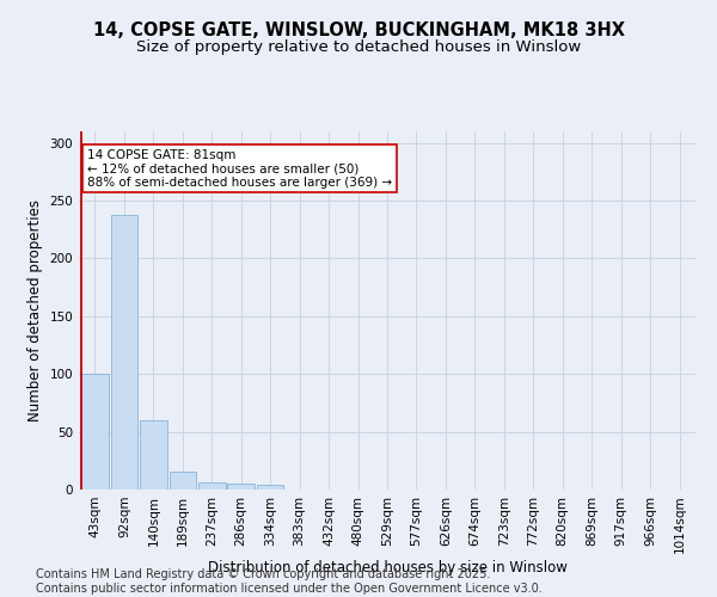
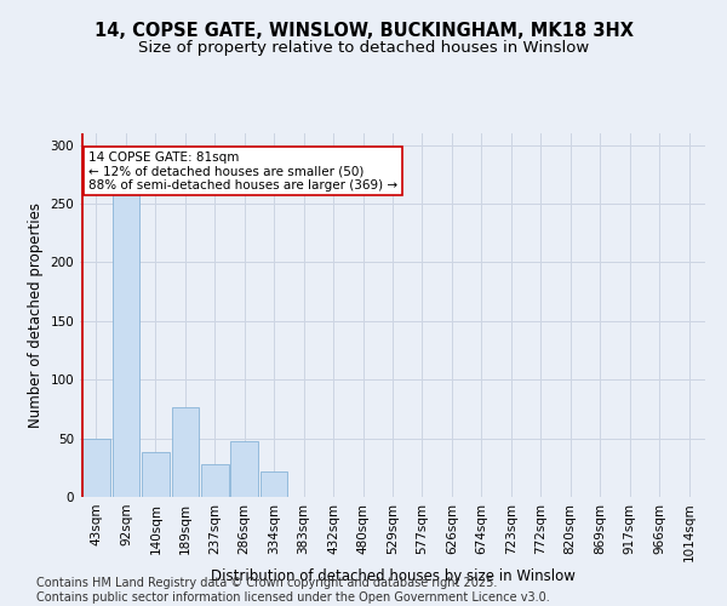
43sqm: 100 -> 50
92sqm: 238 -> 260
140sqm: 60 -> 38
189sqm: 16 -> 76
237sqm: 6 -> 28
286sqm: 5 -> 48
334sqm: 4 -> 22
